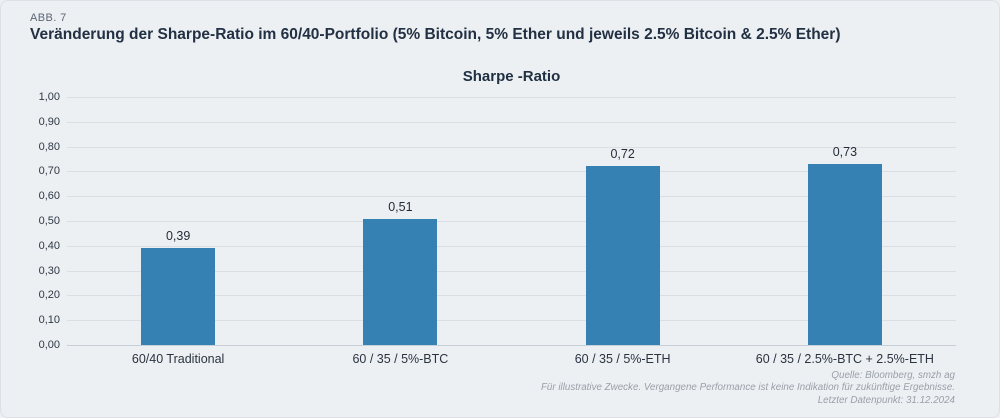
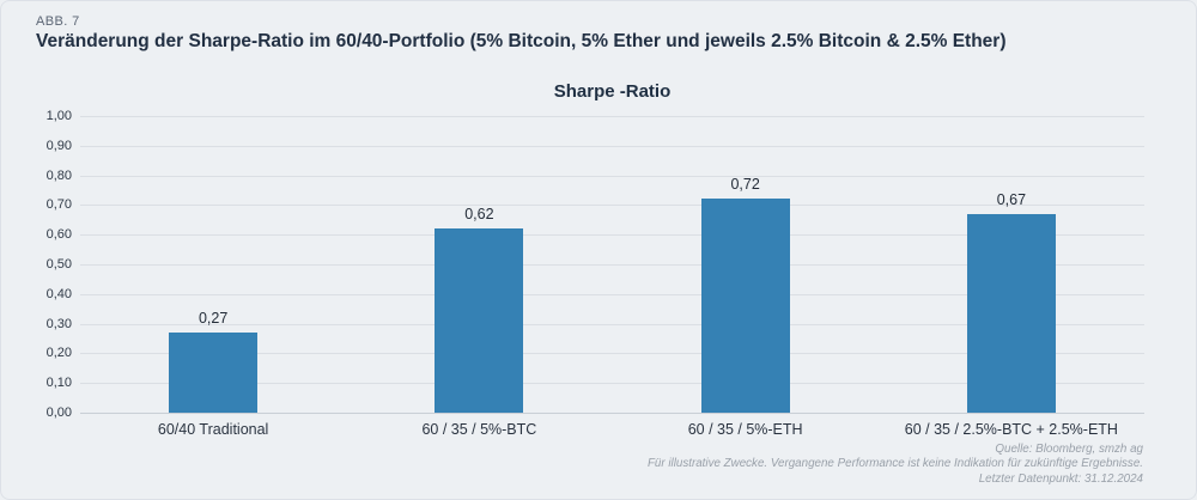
60/40 Traditional: 0,39 -> 0,27
60 / 35 / 5%-BTC: 0,51 -> 0,62
60 / 35 / 2.5%-BTC + 2.5%-ETH: 0,73 -> 0,67
